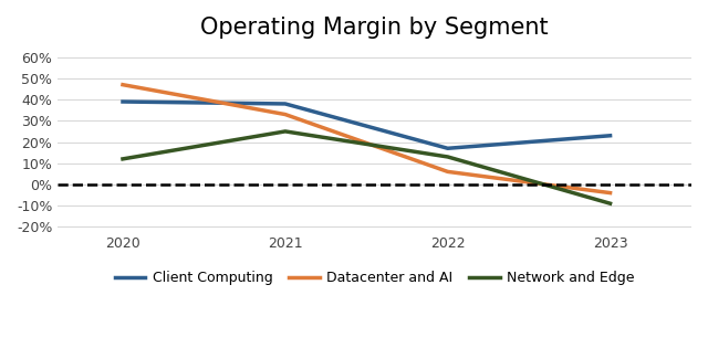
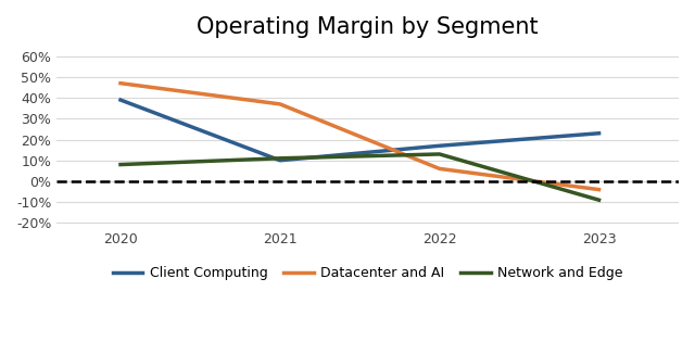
Network and Edge/2020: 12% -> 8%
Client Computing/2021: 38% -> 10%
Datacenter and AI/2021: 33% -> 37%
Network and Edge/2021: 25% -> 11%
